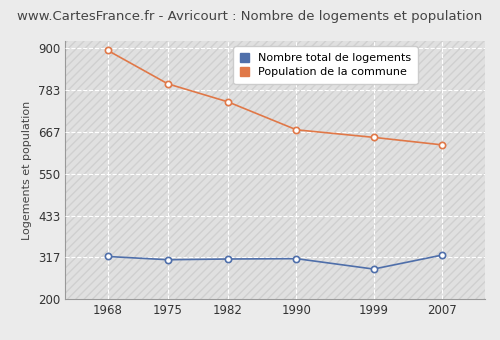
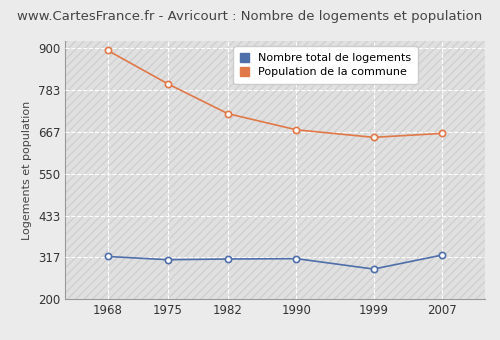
Population de la commune/1982: 750 -> 717
Population de la commune/2007: 630 -> 662
